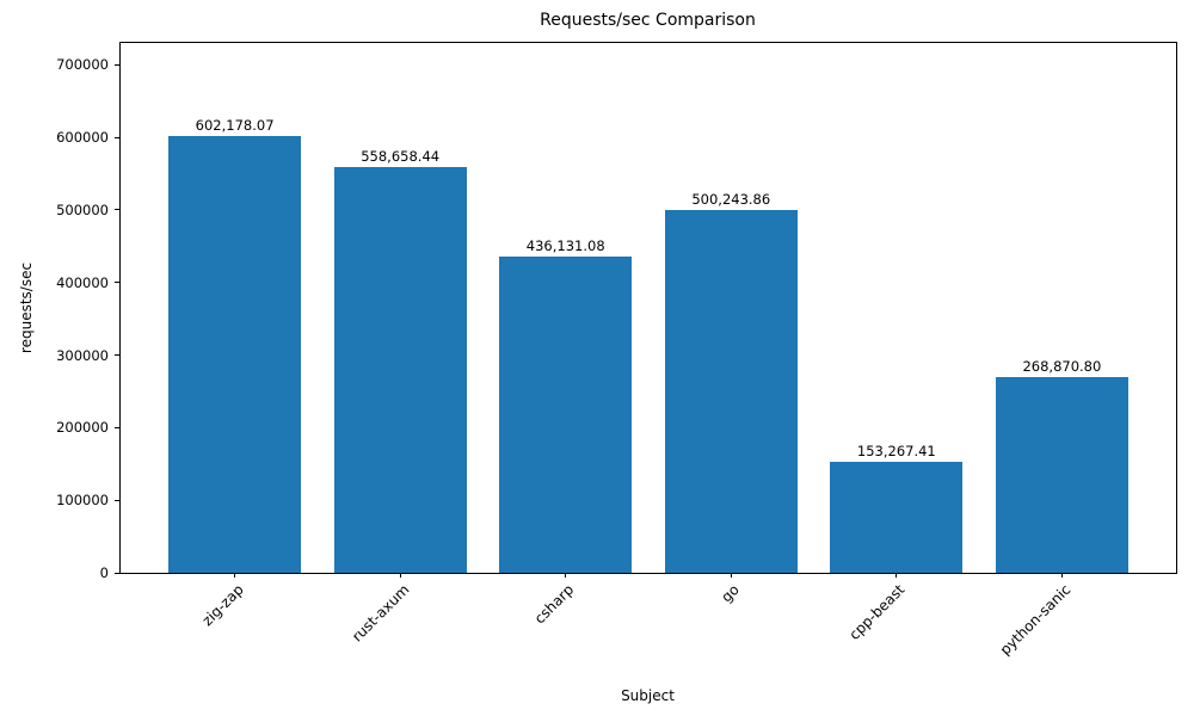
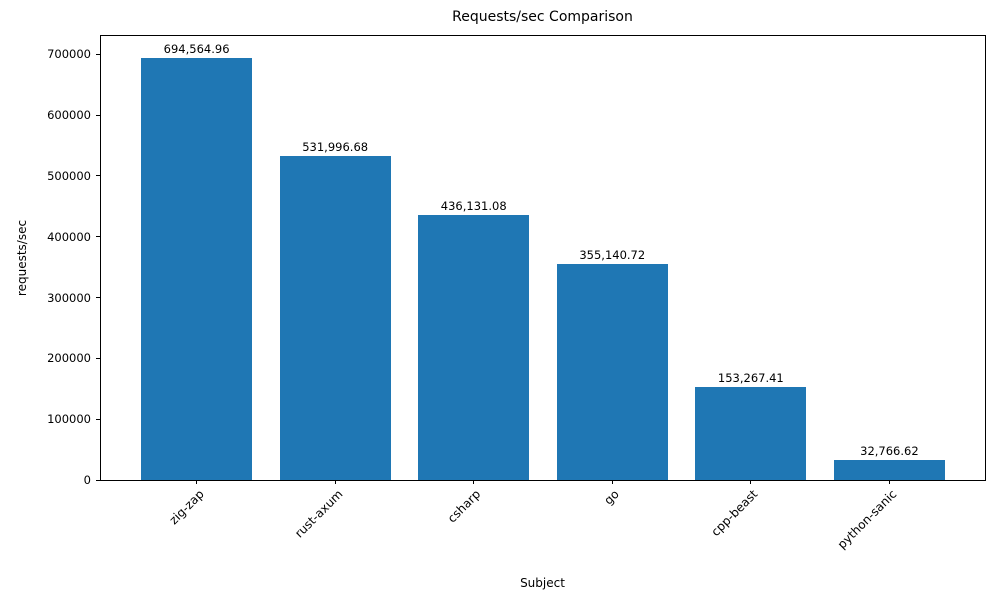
zig-zap: 602,178.07 -> 694,564.96
rust-axum: 558,658.44 -> 531,996.68
go: 500,243.86 -> 355,140.72
python-sanic: 268,870.80 -> 32,766.62
